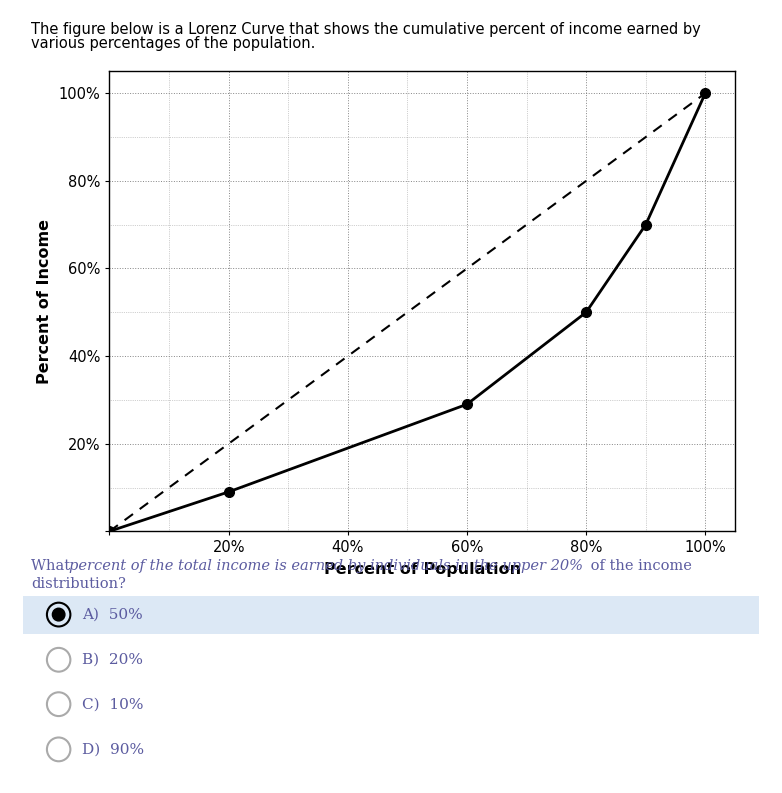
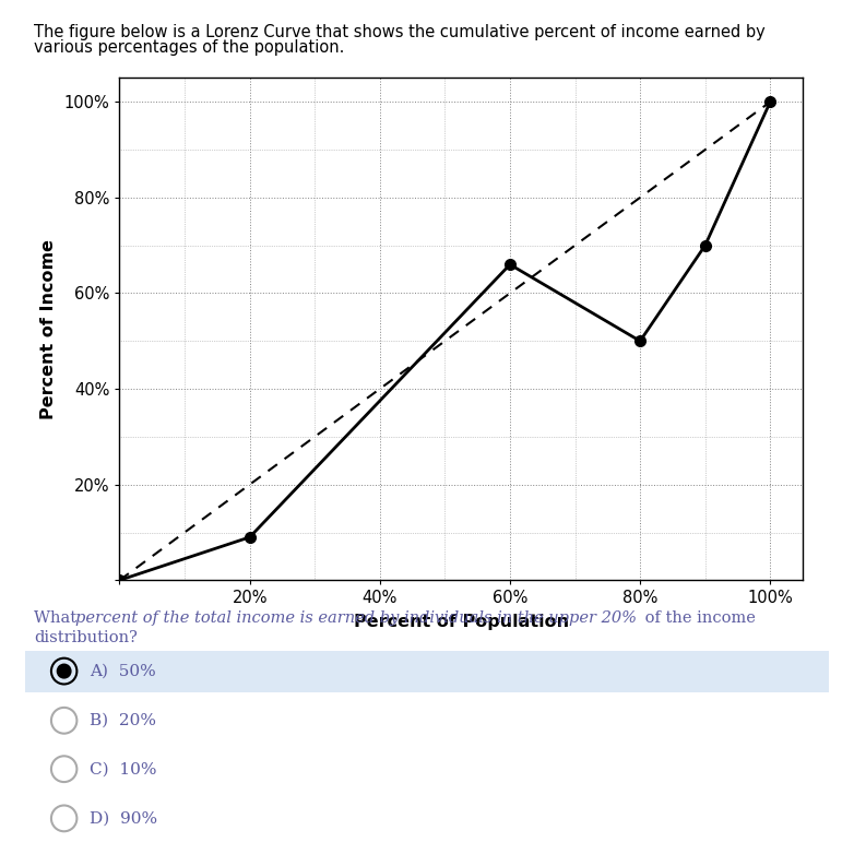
60%: 29% -> 66%
